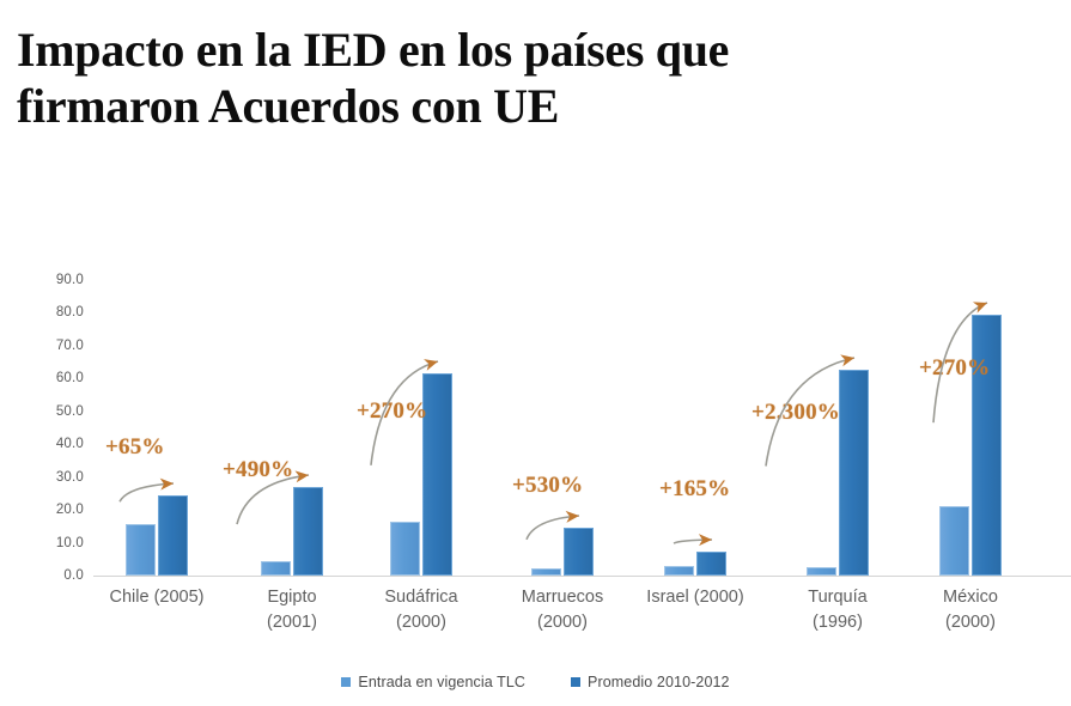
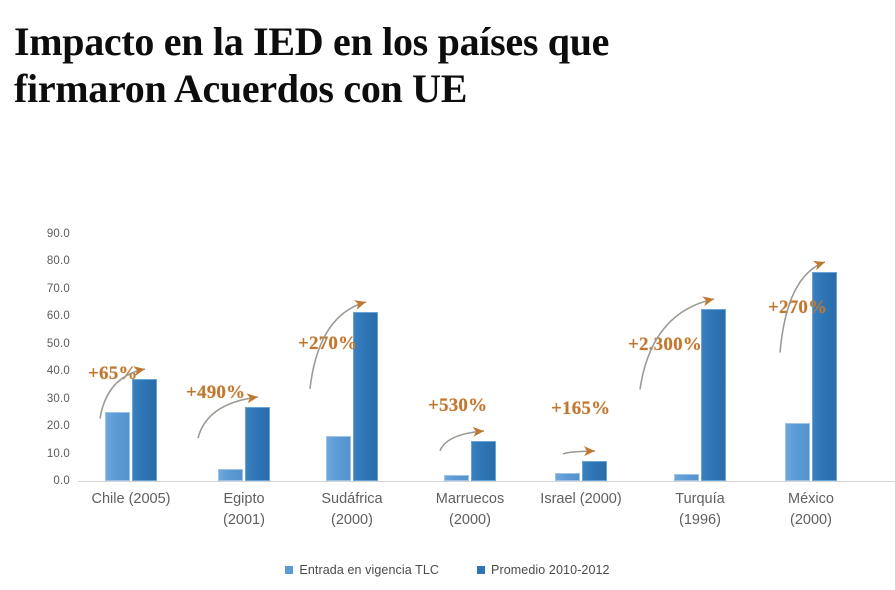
Entrada en vigencia TLC/Chile (2005): 16 -> 25
Promedio 2010-2012/Chile (2005): 24 -> 37
Promedio 2010-2012/México (2000): 80 -> 76
